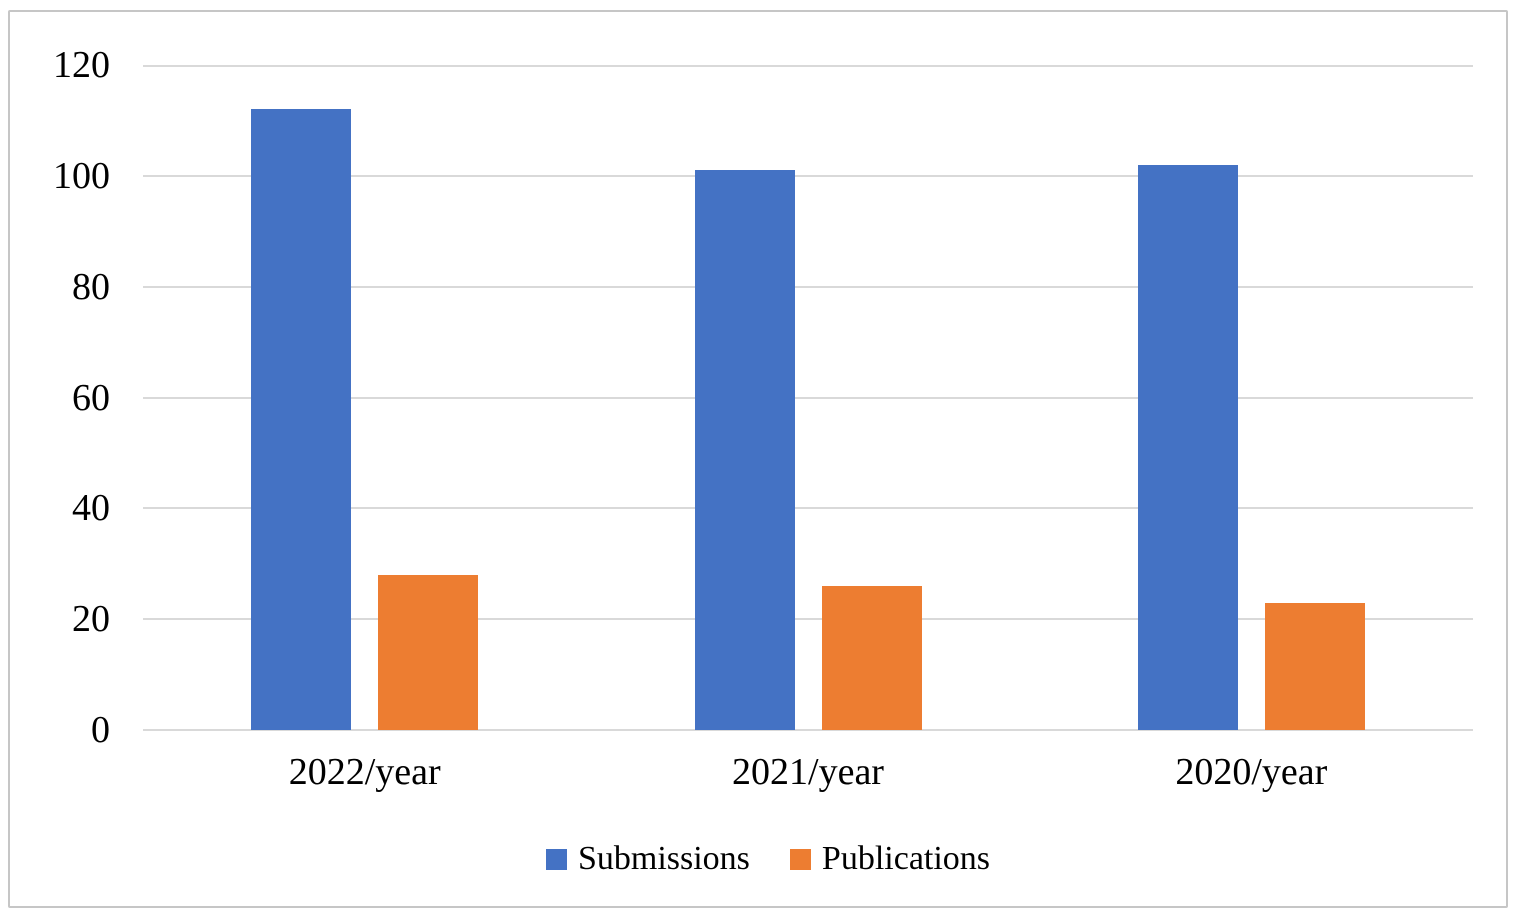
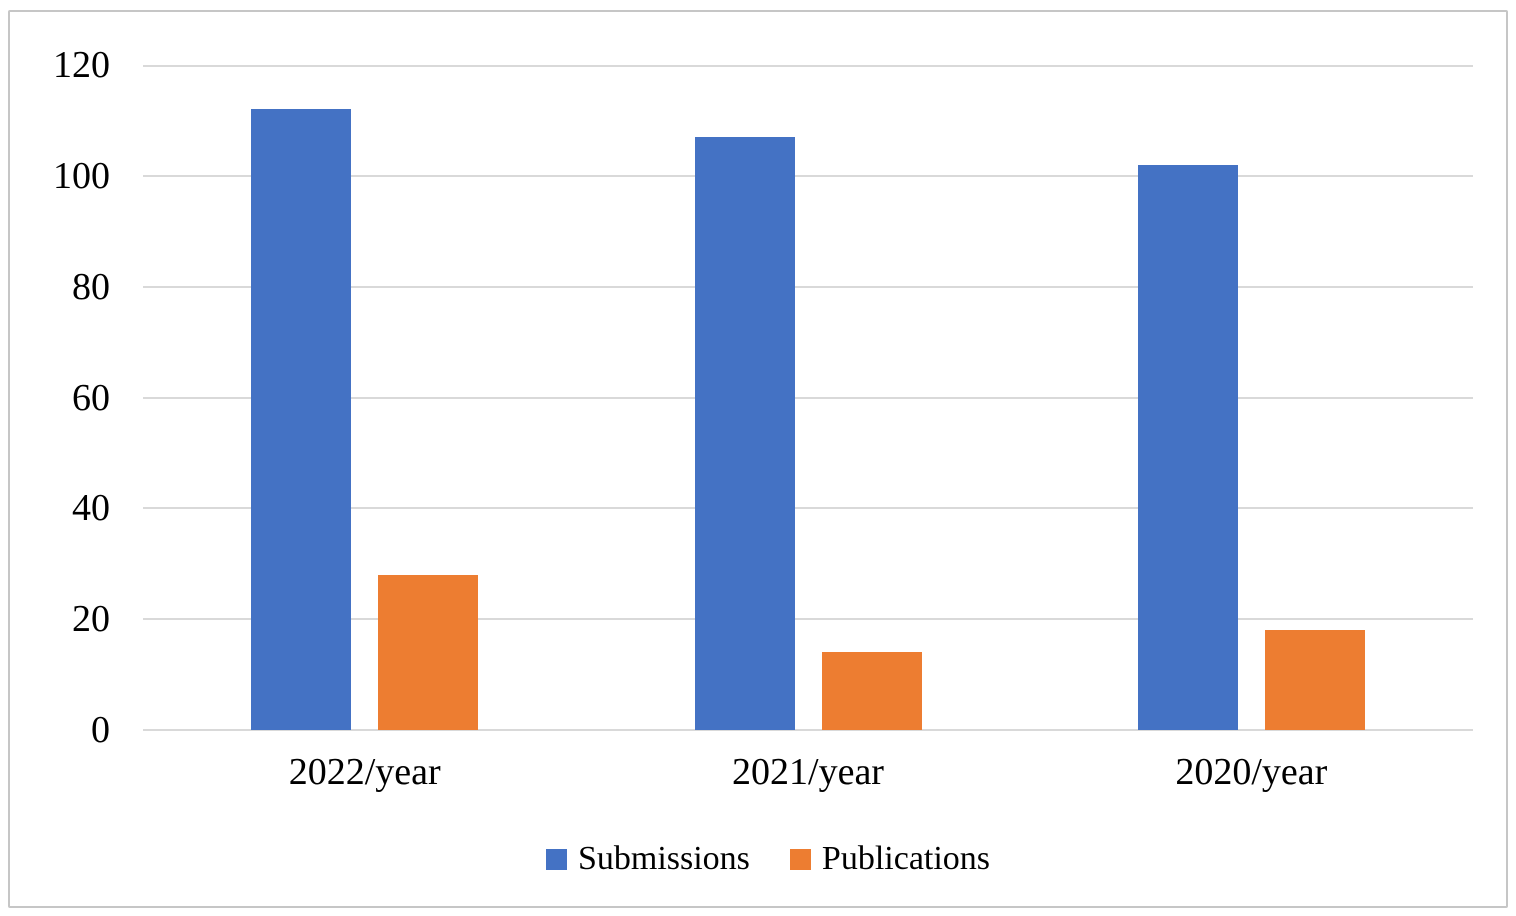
Submissions/2021/year: 101 -> 107
Publications/2021/year: 26 -> 14
Publications/2020/year: 23 -> 18
